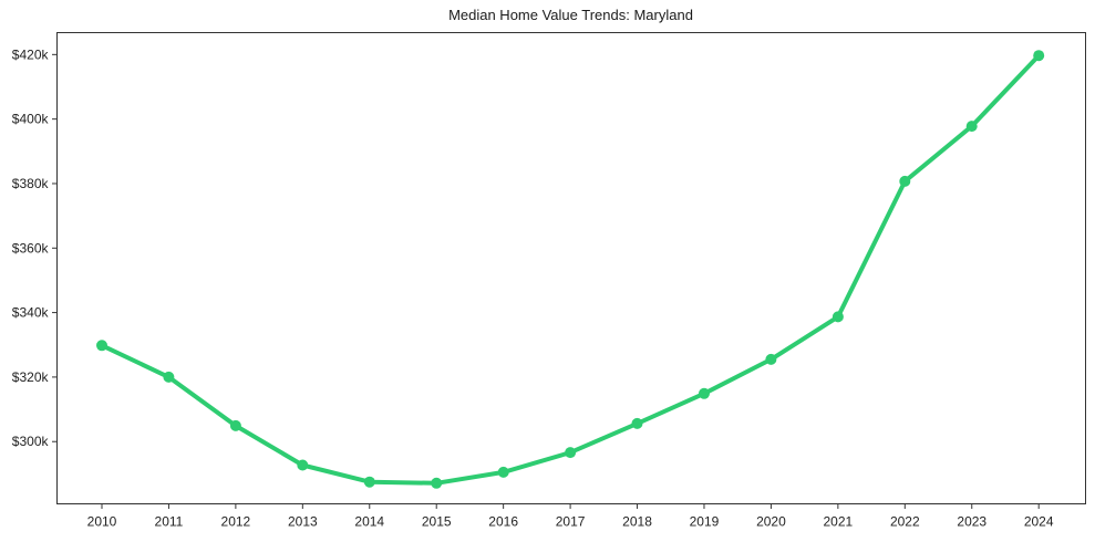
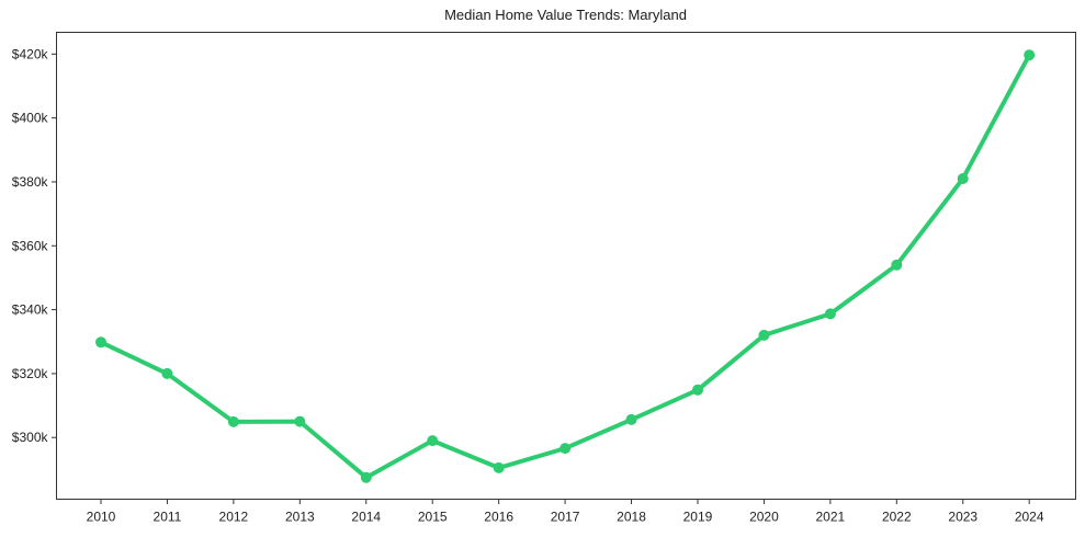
2013: $293k -> $305k
2015: $287k -> $299k
2020: $326k -> $332k
2022: $381k -> $354k
2023: $398k -> $381k
